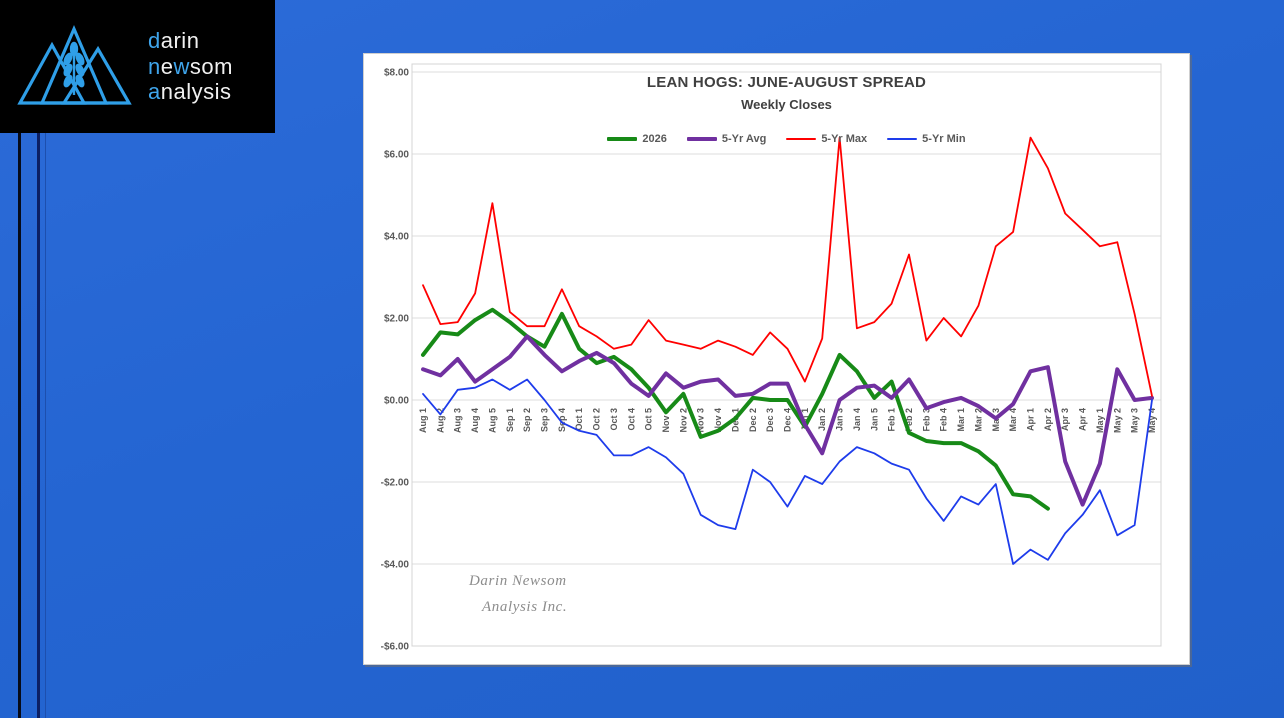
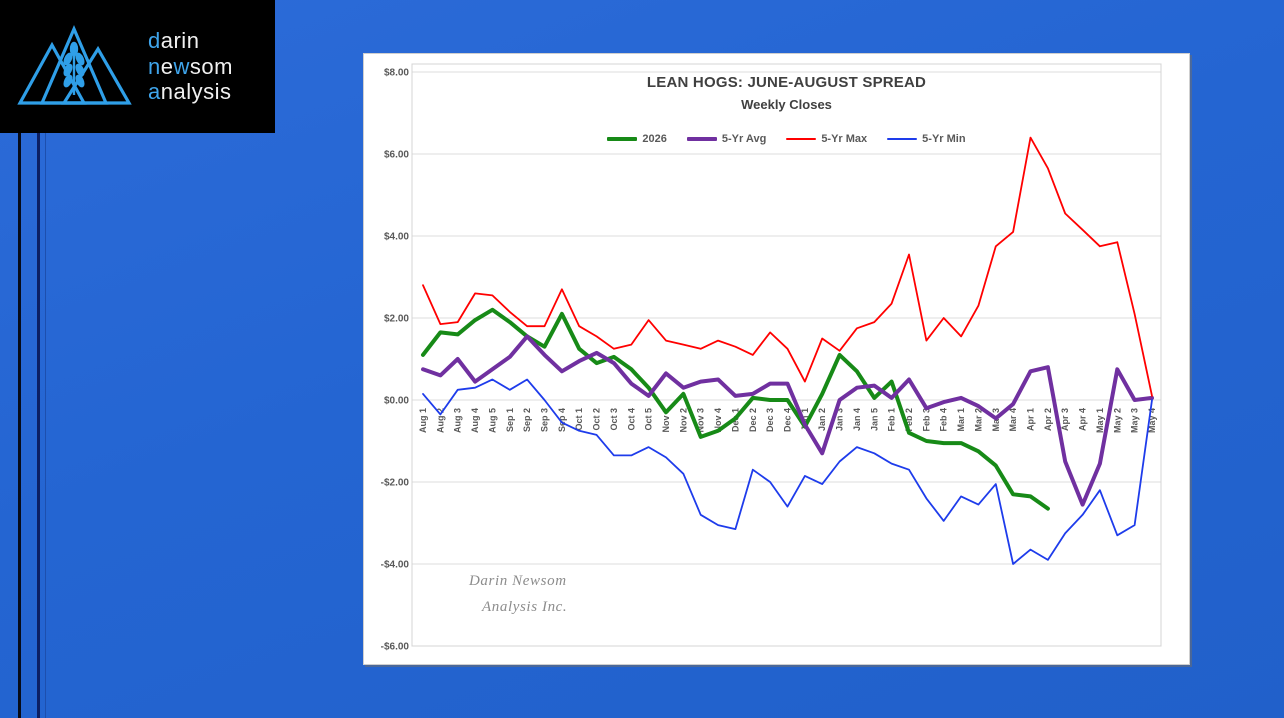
5-Yr Max/Aug 5: $4.8 -> $2.5
5-Yr Max/Jan 3: $6.4 -> $1.2
